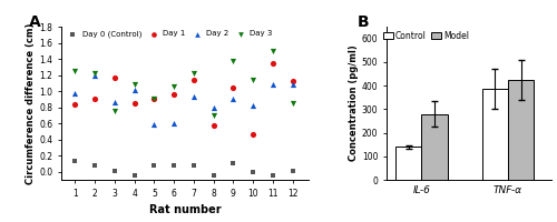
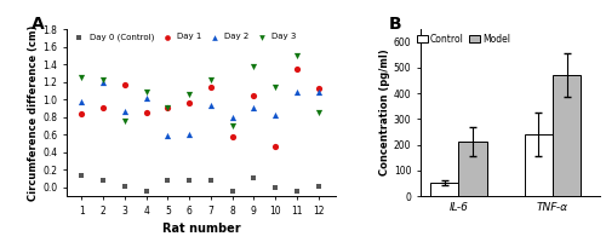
Control/IL-6: 140 -> 52
Model/IL-6: 280 -> 212
Control/TNF-α: 385 -> 240
Model/TNF-α: 425 -> 472
